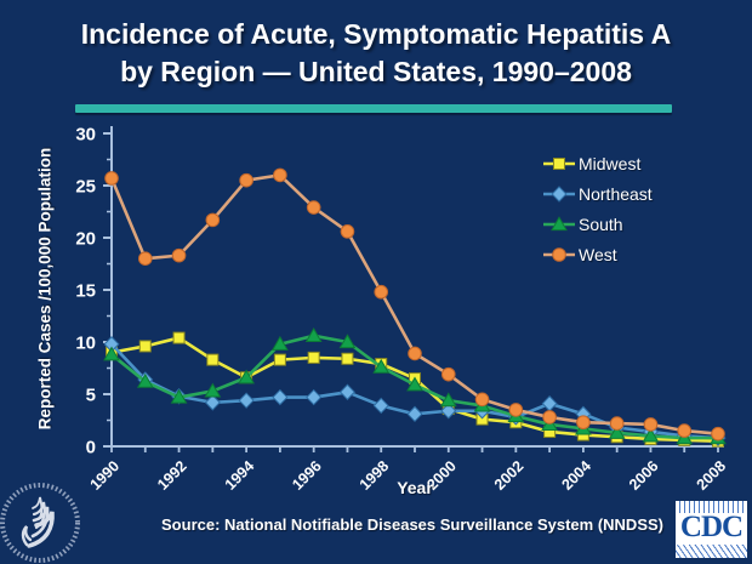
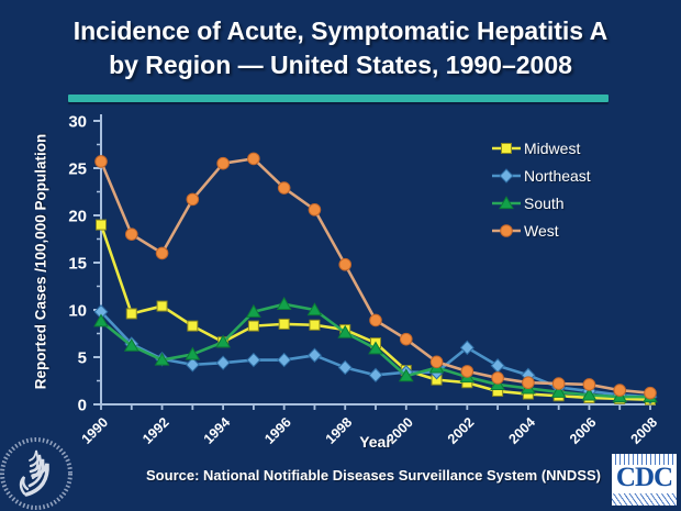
Midwest/1990: 9 -> 19
West/1992: 18 -> 16
South/2000: 4 -> 3
Northeast/2002: 3 -> 6
